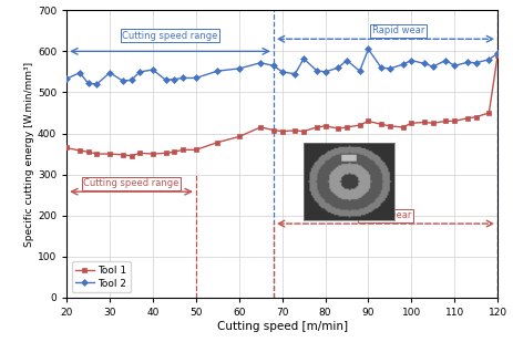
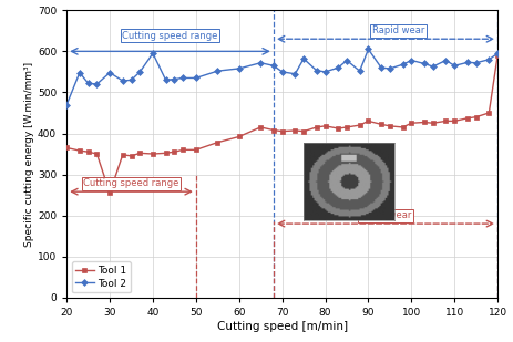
Tool 2/20: 533 -> 470
Tool 1/30: 350 -> 255
Tool 2/40: 555 -> 595
